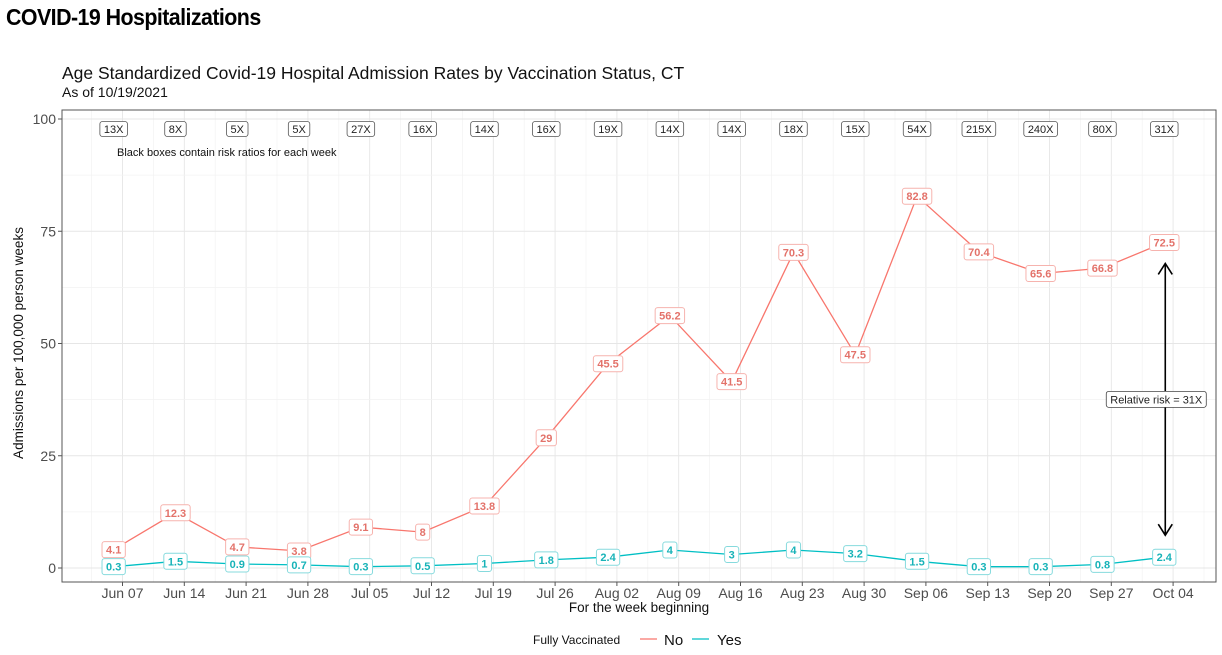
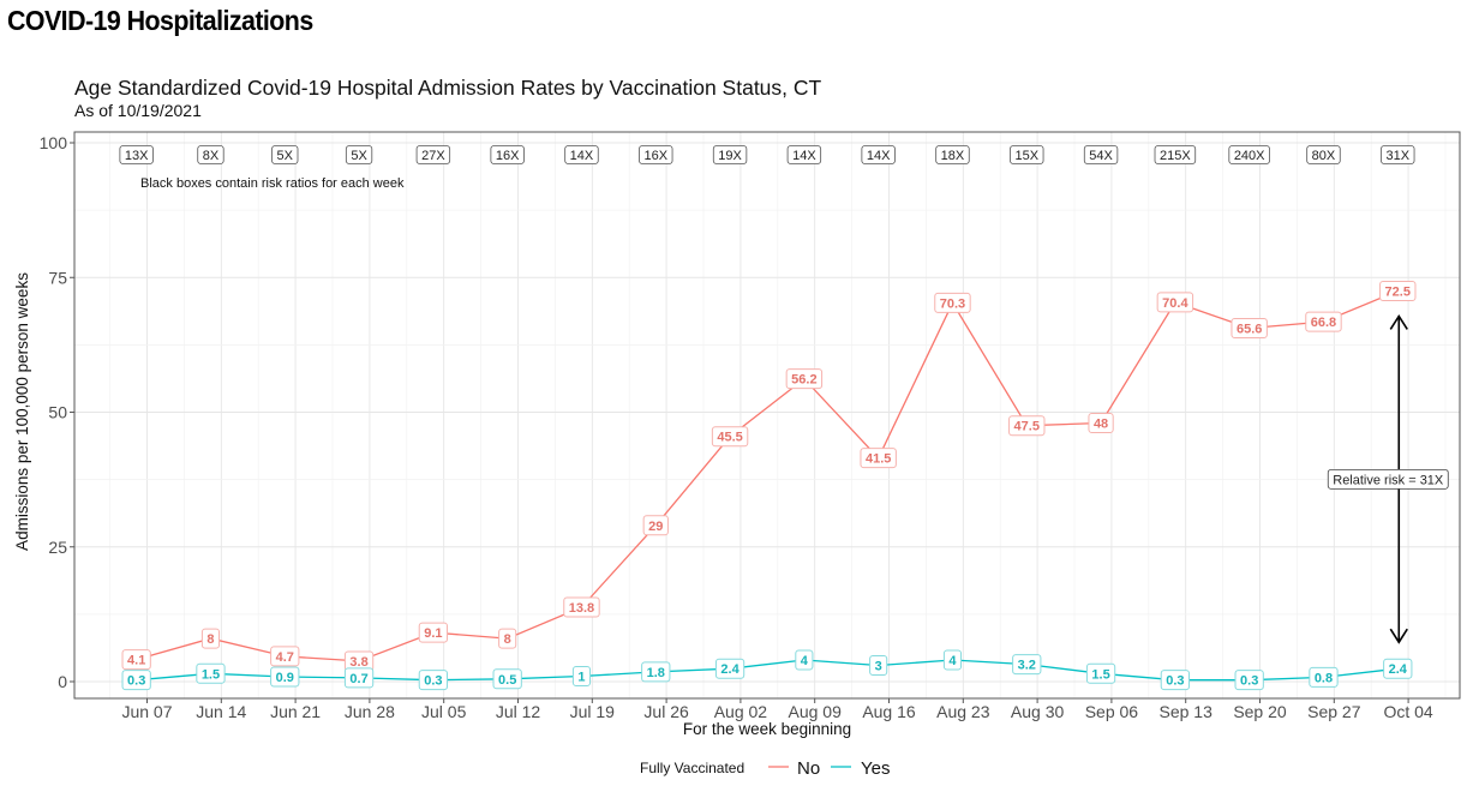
No/Jun 14: 12.3 -> 8
No/Sep 06: 82.8 -> 48
